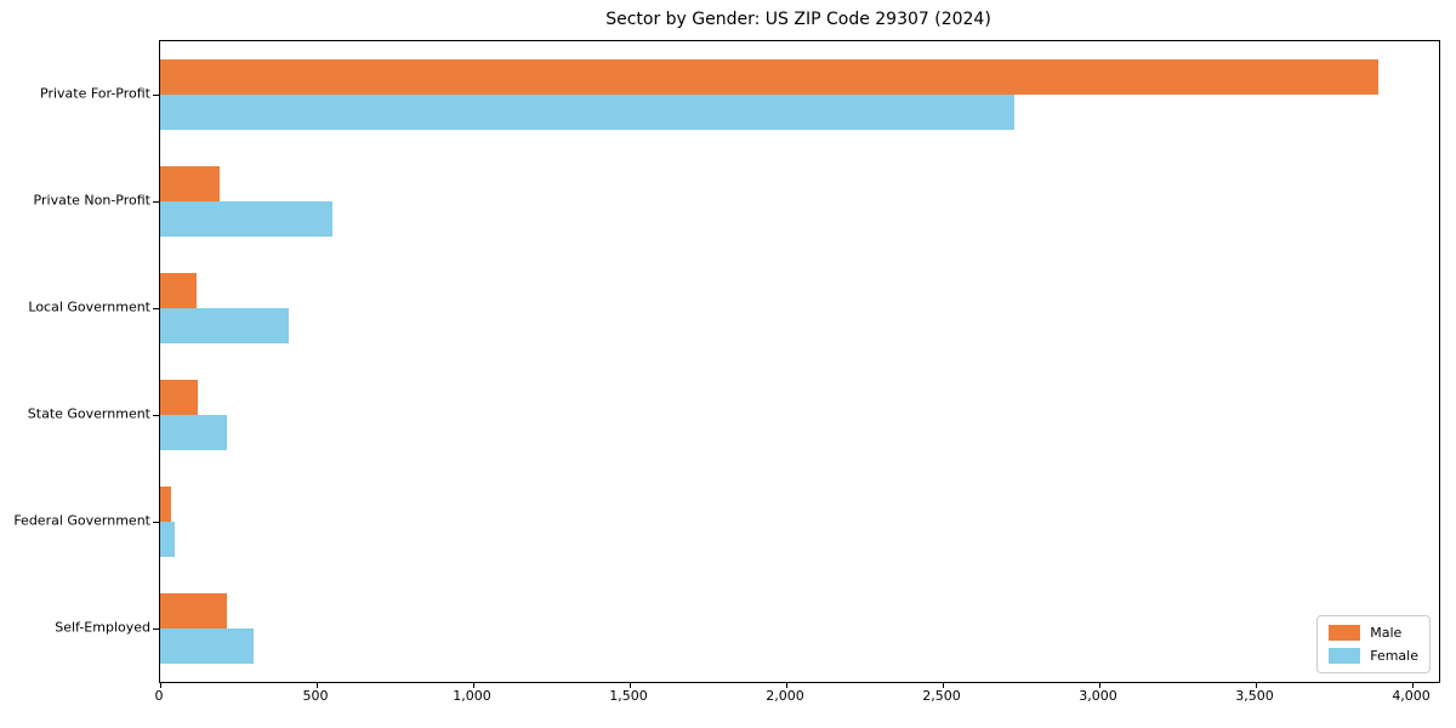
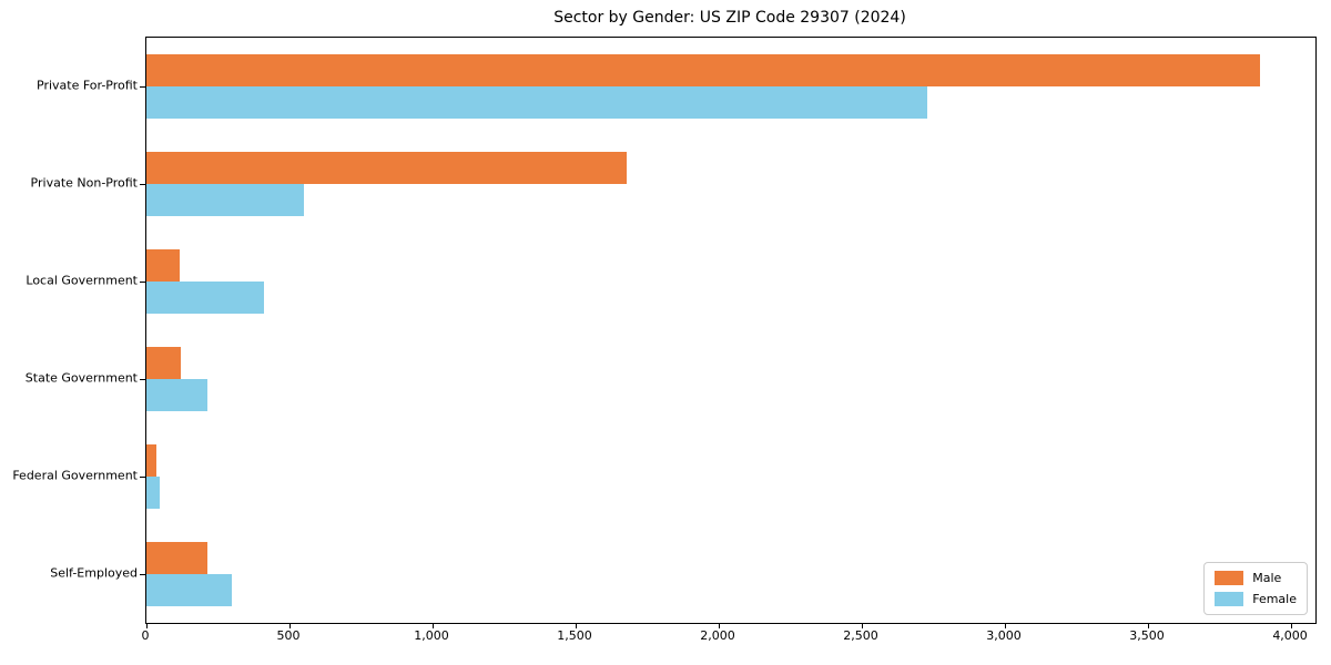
Male/Private Non-Profit: 190 -> 1680
